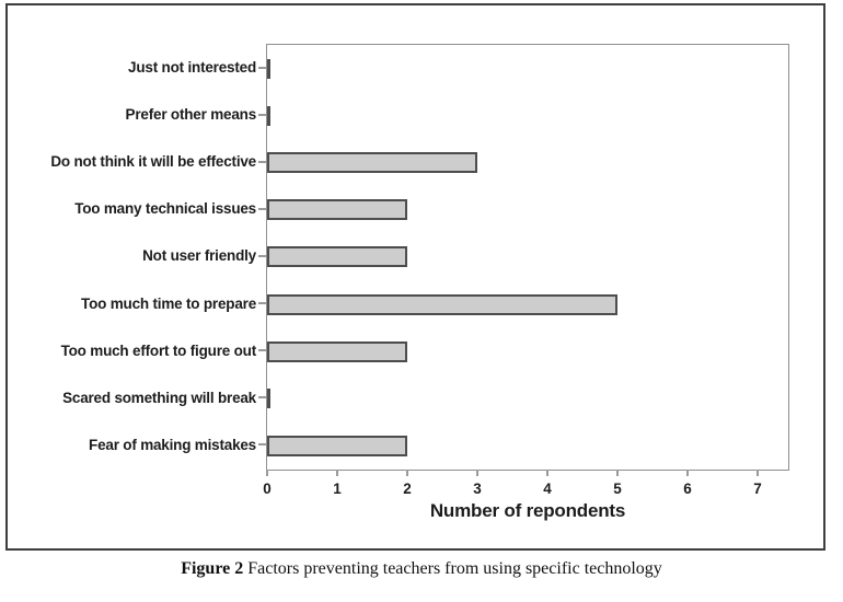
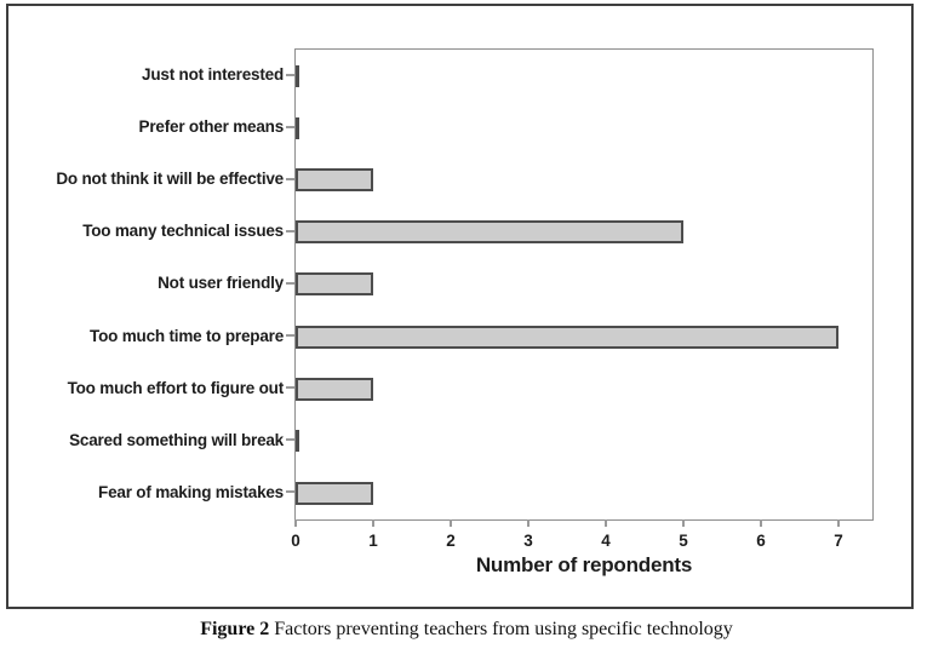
Do not think it will be effective: 3 -> 1
Too many technical issues: 2 -> 5
Not user friendly: 2 -> 1
Too much time to prepare: 5 -> 7
Too much effort to figure out: 2 -> 1
Fear of making mistakes: 2 -> 1
